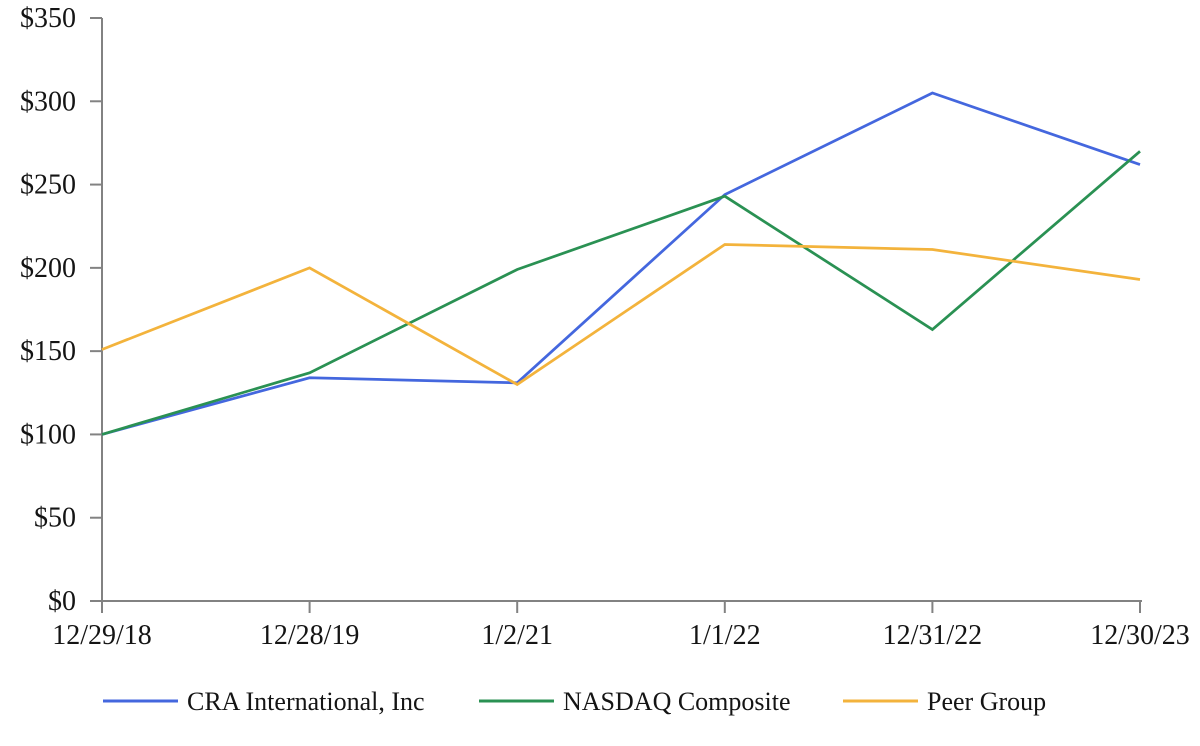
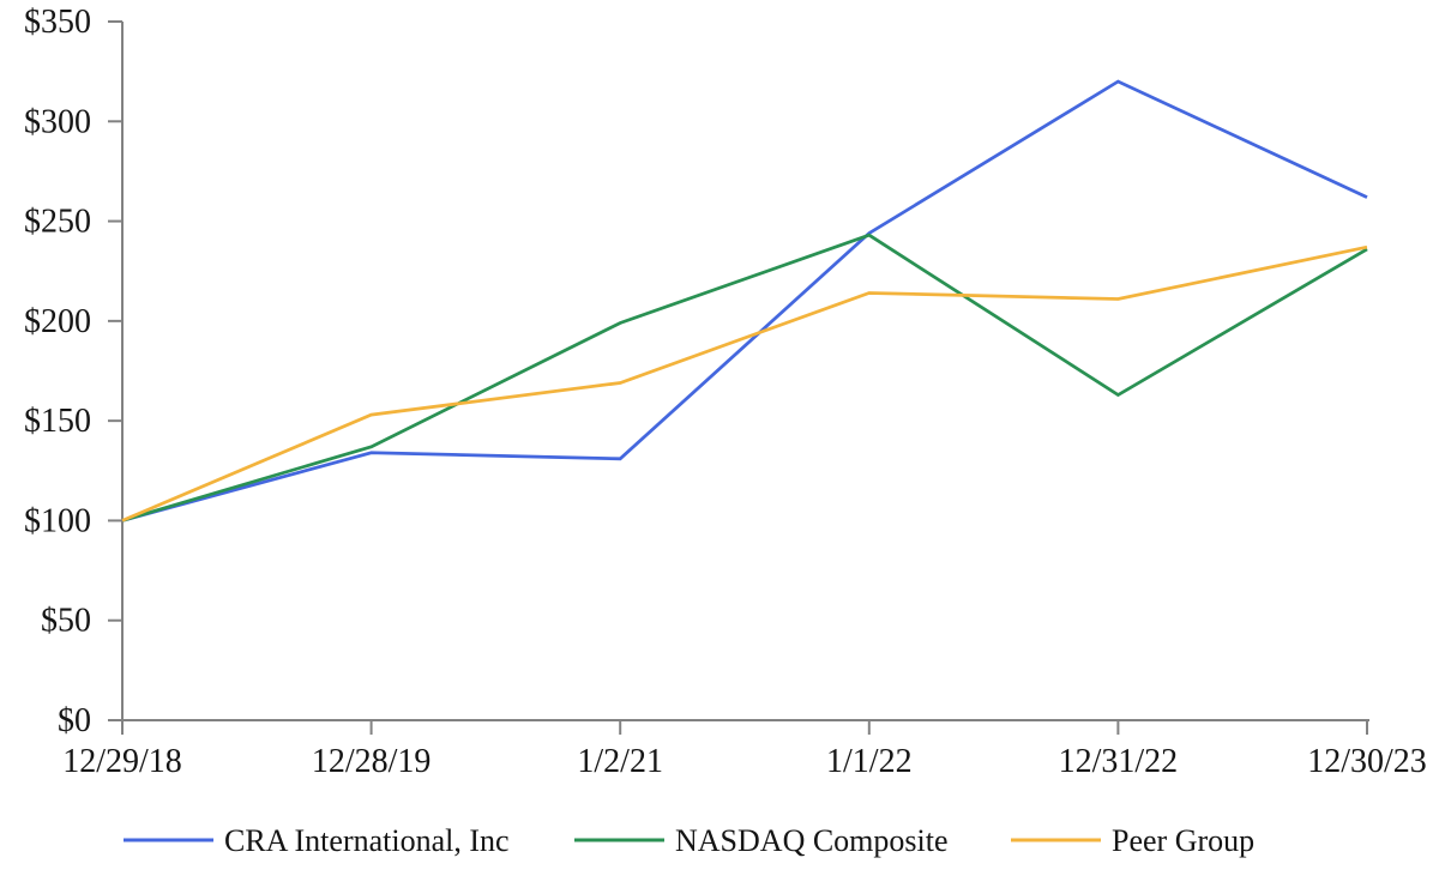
Peer Group/12/29/18: $151 -> $100
Peer Group/12/28/19: $200 -> $153
Peer Group/1/2/21: $130 -> $169
CRA International, Inc/12/31/22: $305 -> $320
NASDAQ Composite/12/30/23: $270 -> $236
Peer Group/12/30/23: $193 -> $237
